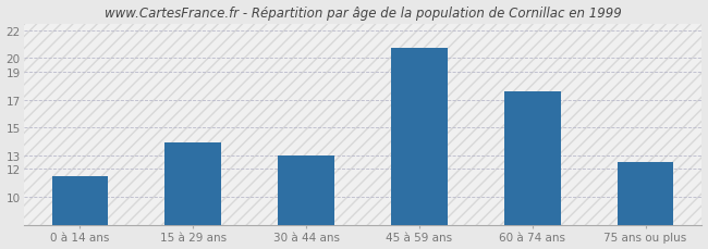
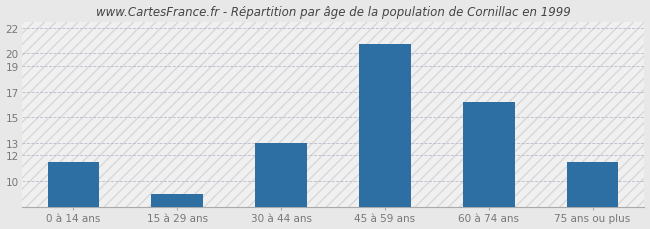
15 à 29 ans: 13.9 -> 9.0
60 à 74 ans: 17.6 -> 16.2
75 ans ou plus: 12.5 -> 11.5
